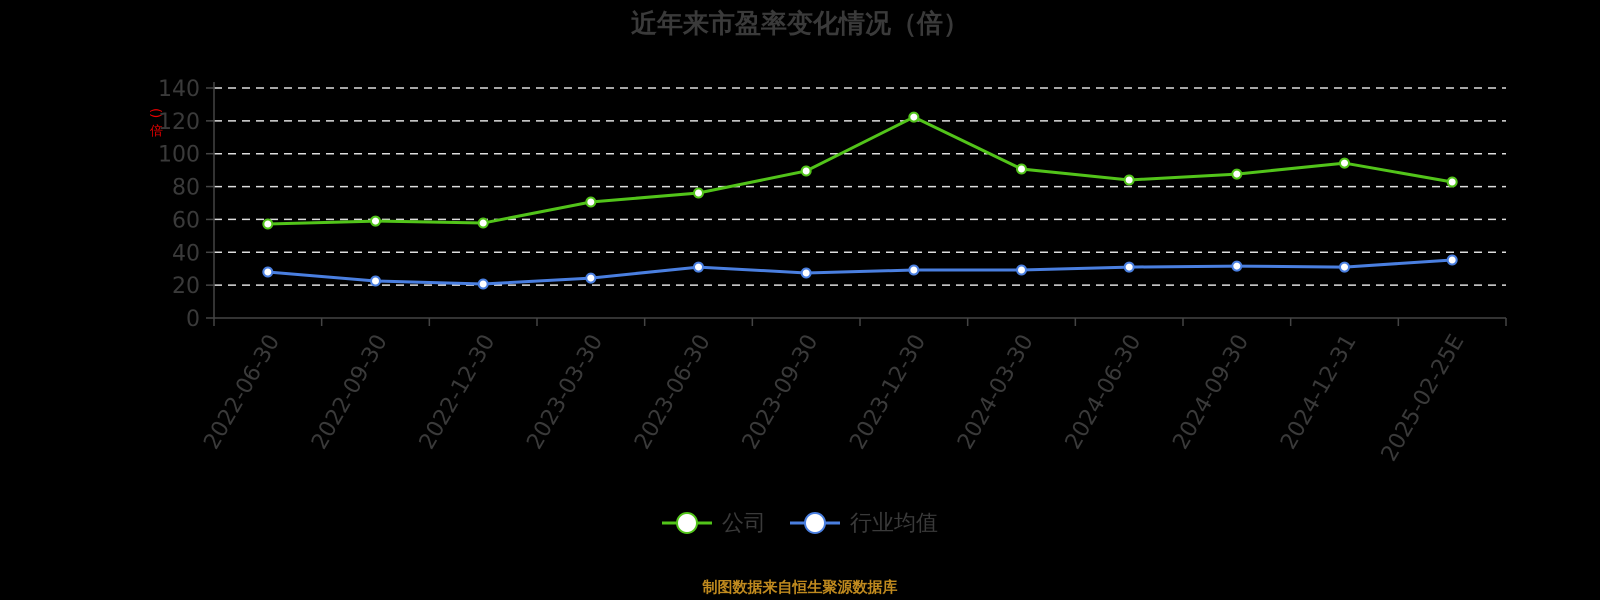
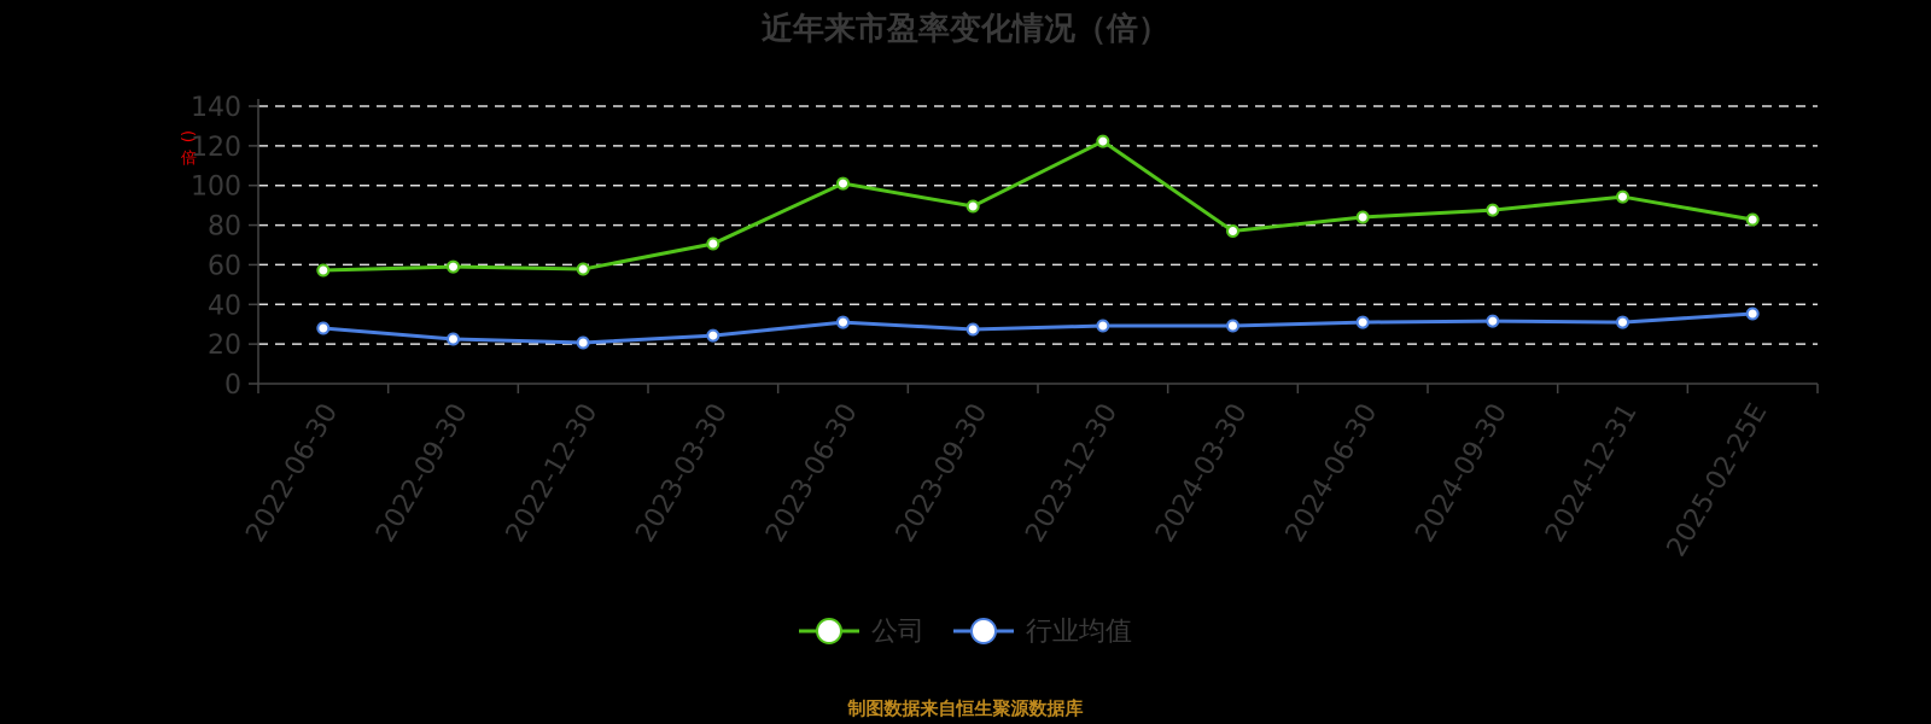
公司/2023-06-30: 76 -> 101
公司/2024-03-30: 91 -> 77
